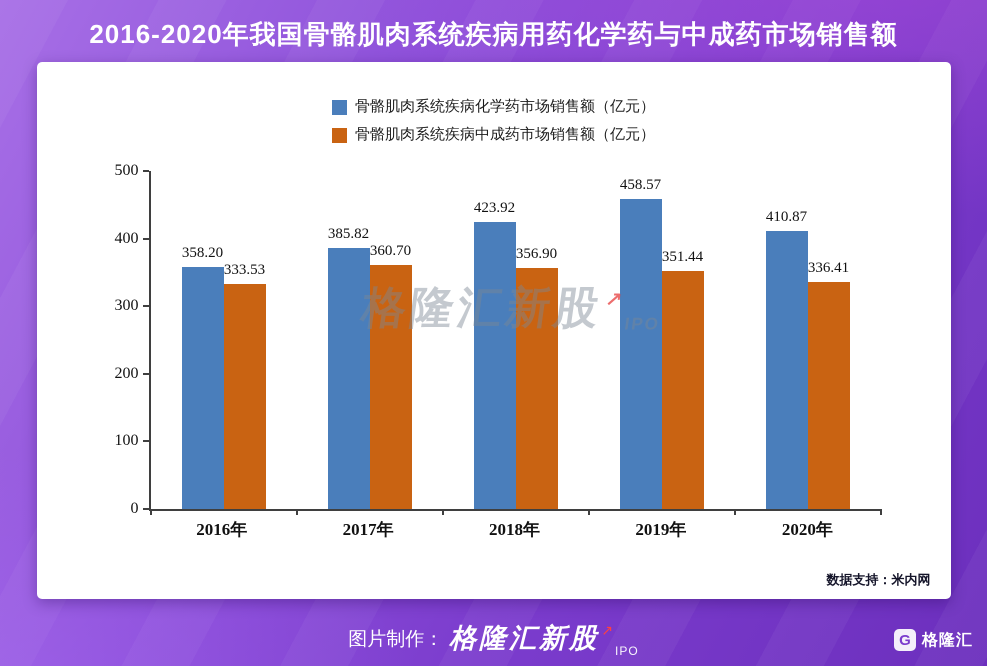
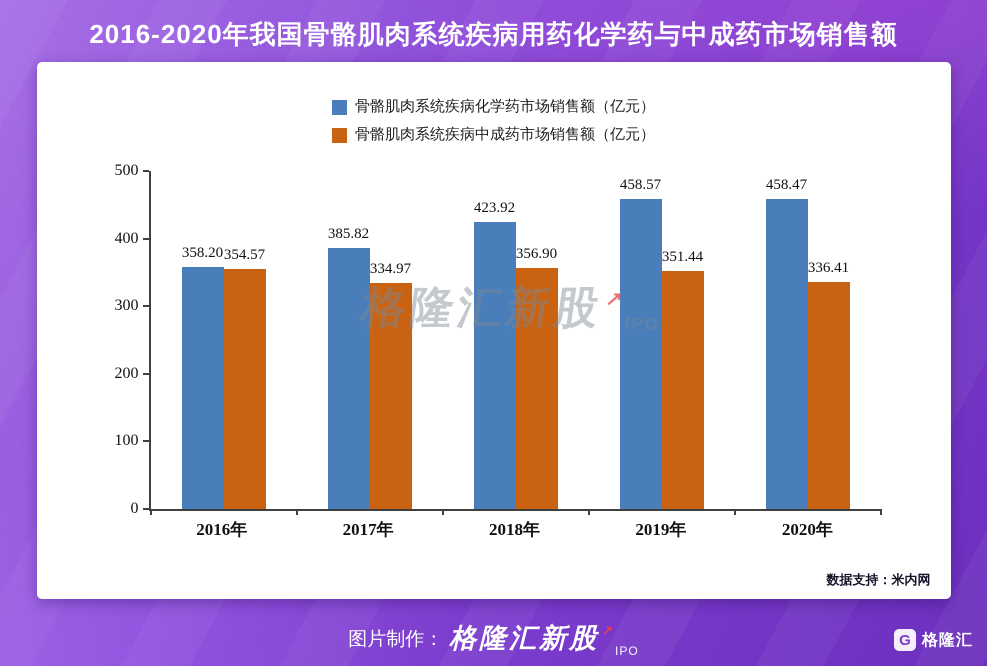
骨骼肌肉系统疾病中成药市场销售额（亿元）/2016年: 333.53 -> 354.57
骨骼肌肉系统疾病中成药市场销售额（亿元）/2017年: 360.70 -> 334.97
骨骼肌肉系统疾病化学药市场销售额（亿元）/2020年: 410.87 -> 458.47
